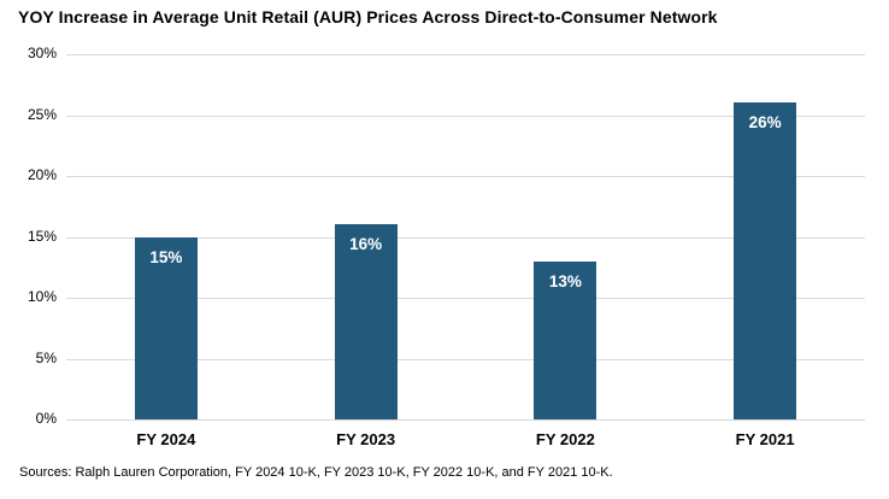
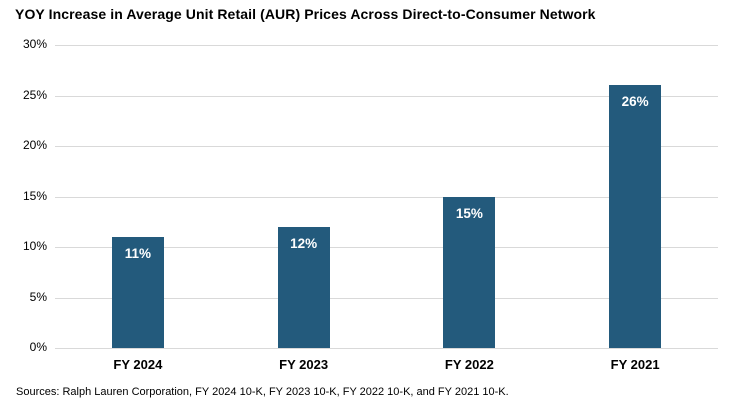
FY 2024: 15% -> 11%
FY 2023: 16% -> 12%
FY 2022: 13% -> 15%
